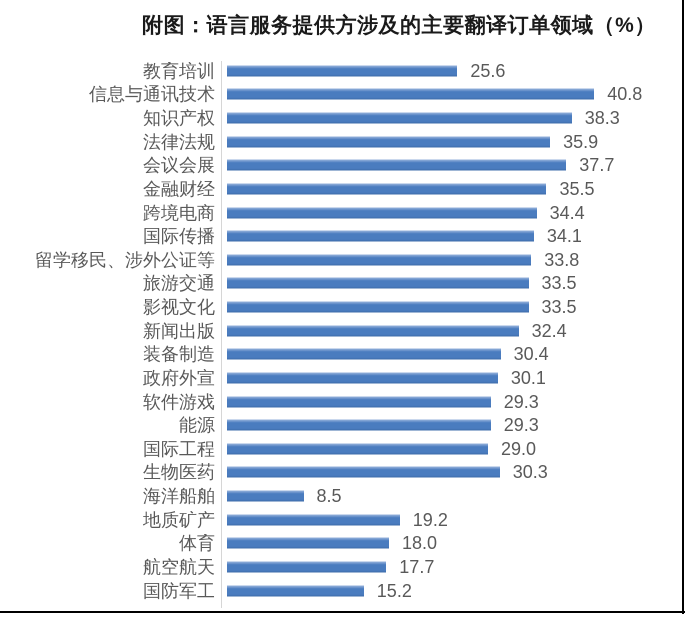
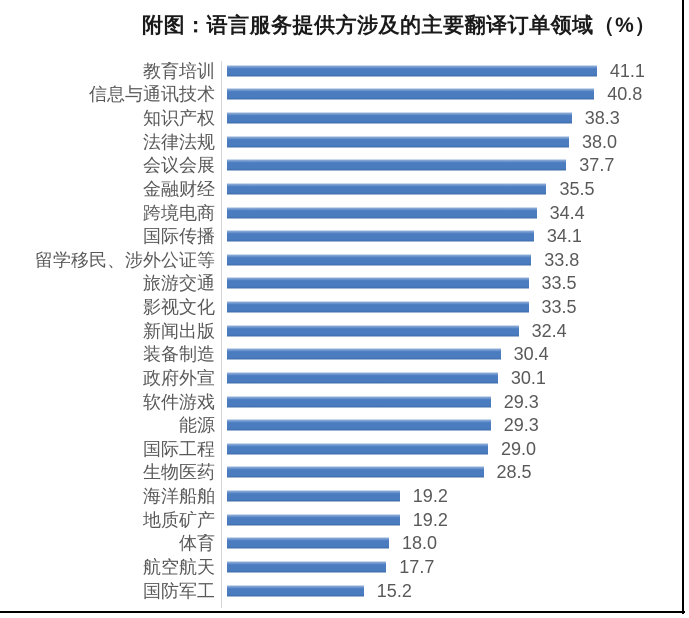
教育培训: 25.6 -> 41.1
法律法规: 35.9 -> 38.0
生物医药: 30.3 -> 28.5
海洋船舶: 8.5 -> 19.2
